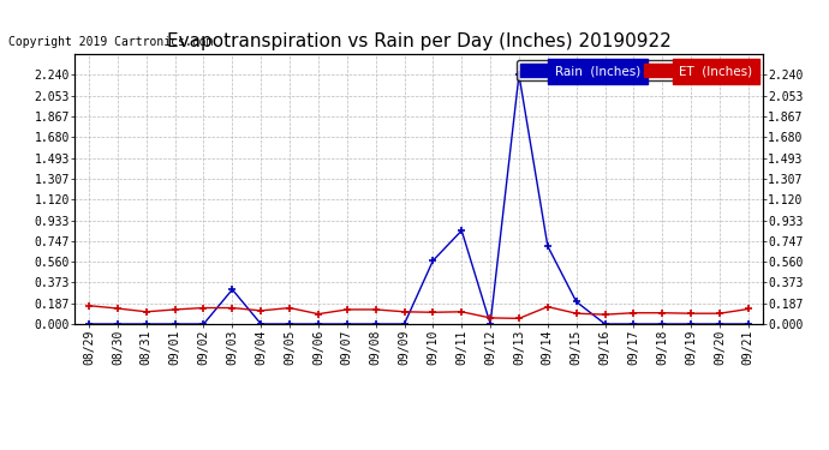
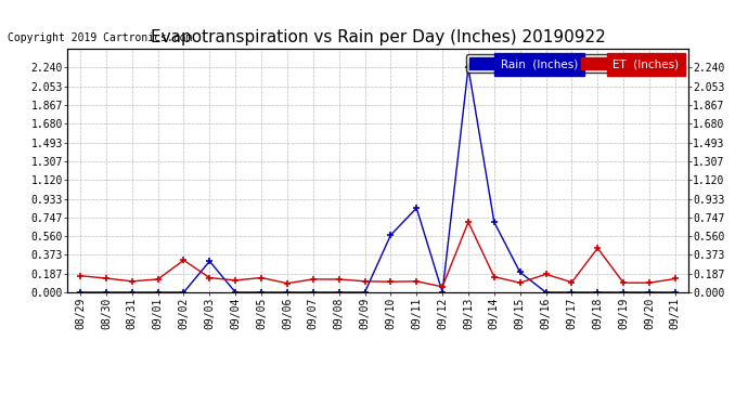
ET (Inches)/09/02: 0.14 -> 0.32
ET (Inches)/09/13: 0.05 -> 0.70
ET (Inches)/09/16: 0.09 -> 0.18
ET (Inches)/09/18: 0.10 -> 0.44
